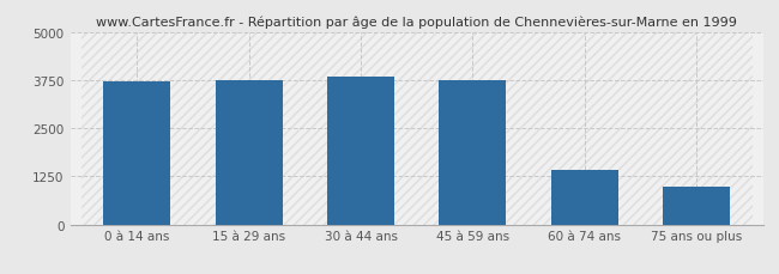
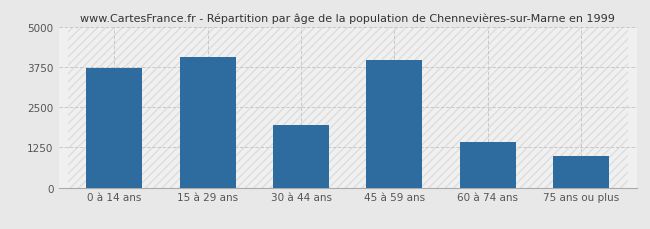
15 à 29 ans: 3760 -> 4050
30 à 44 ans: 3830 -> 1950
45 à 59 ans: 3750 -> 3950
